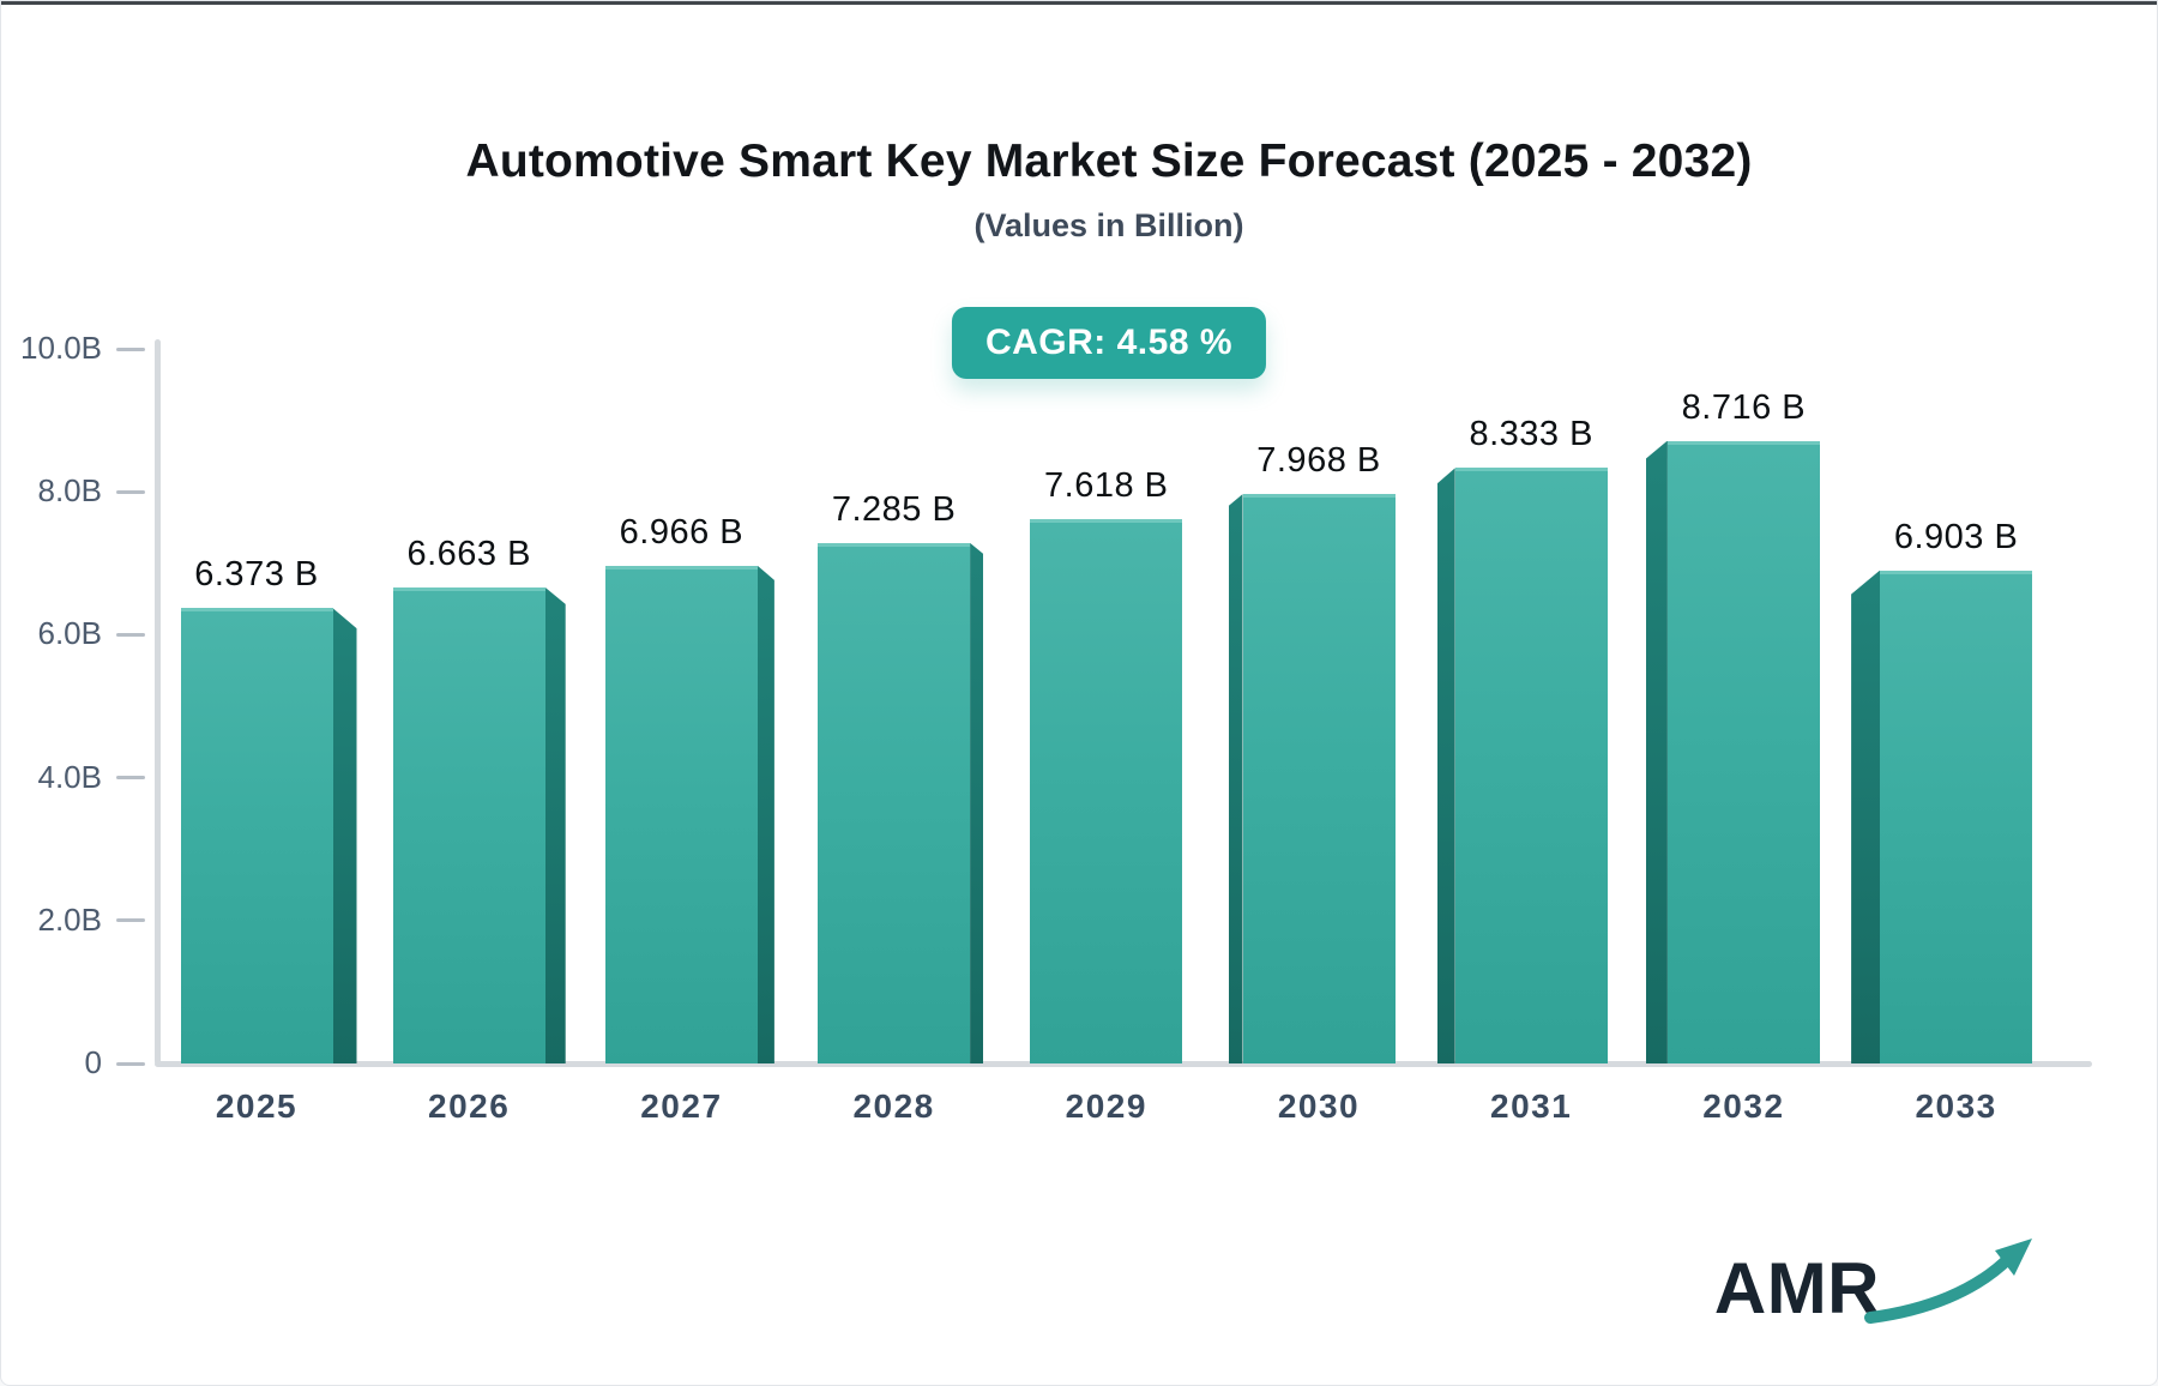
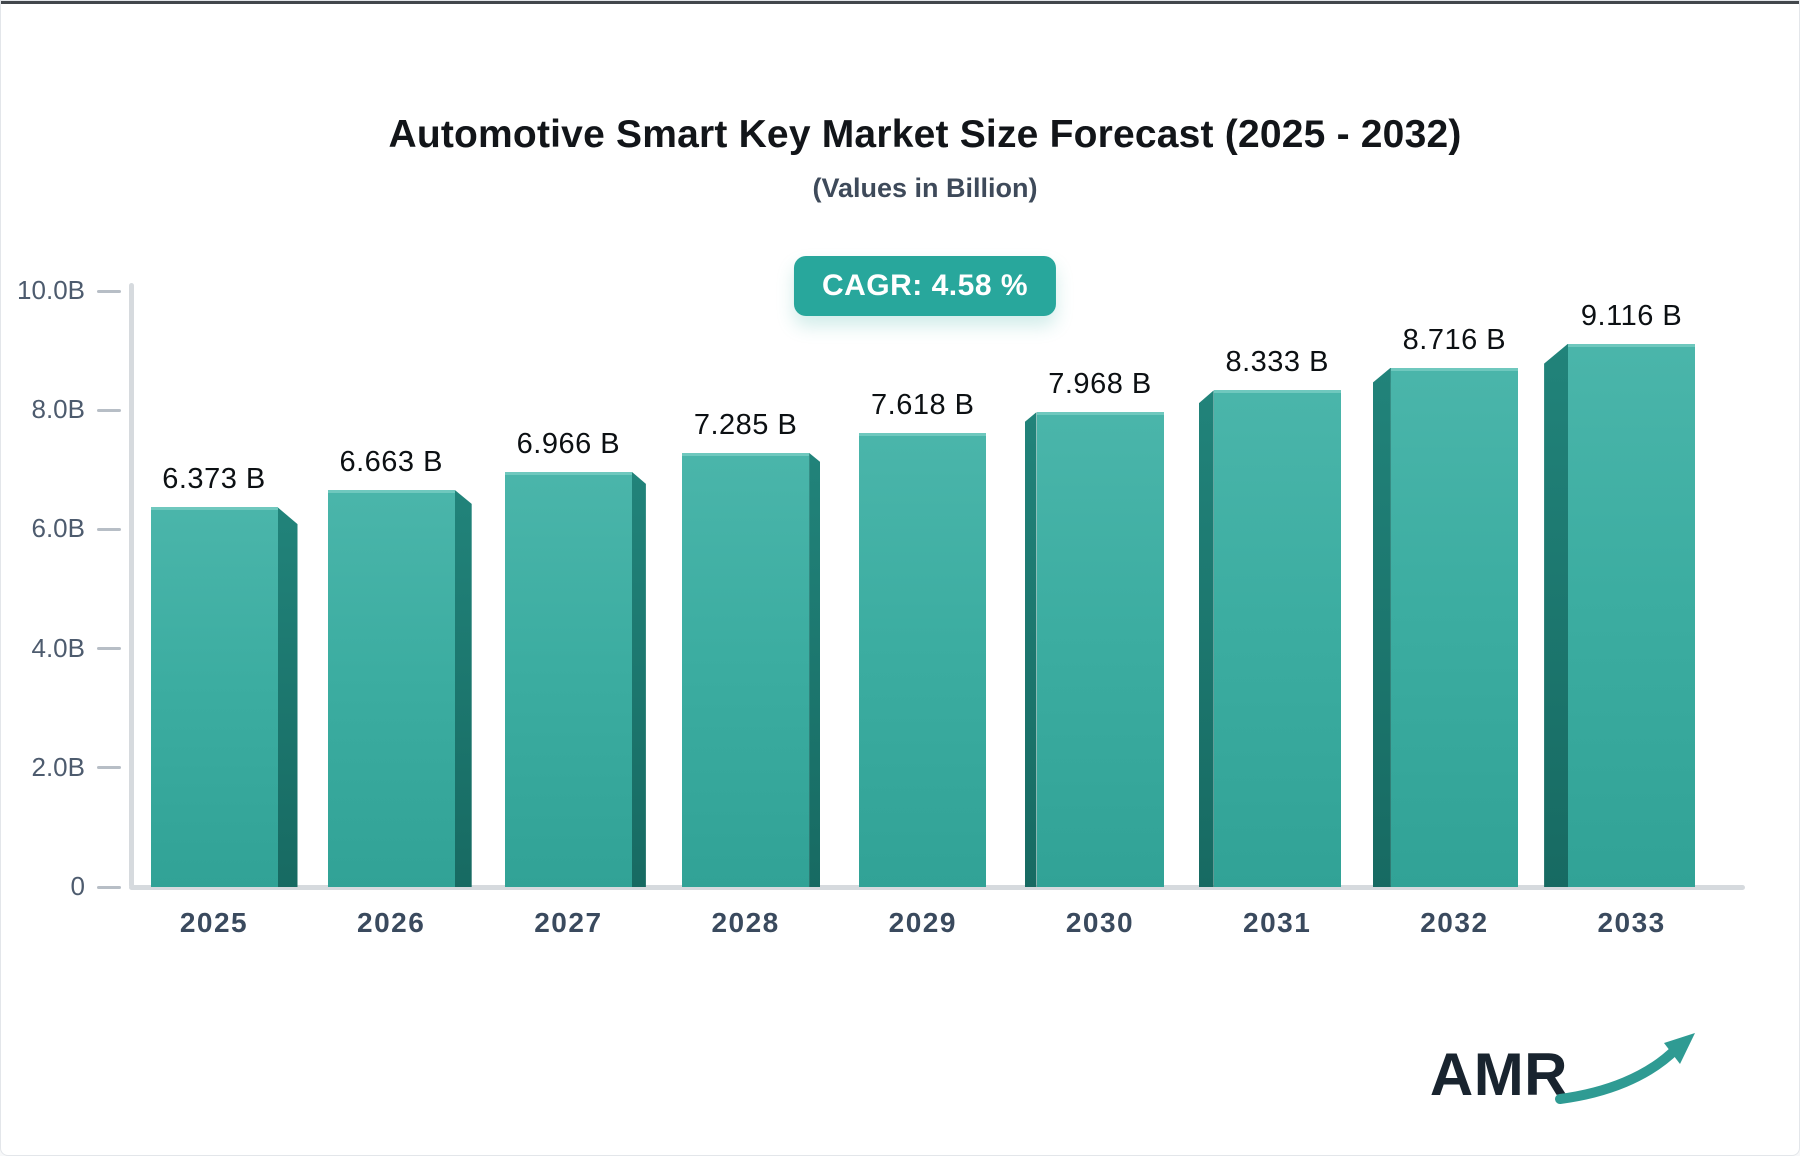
2033: 6.903 -> 9.116
